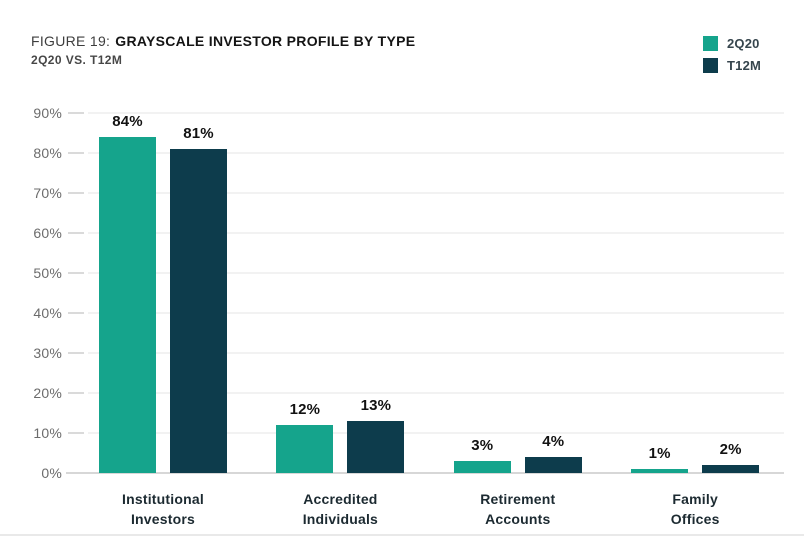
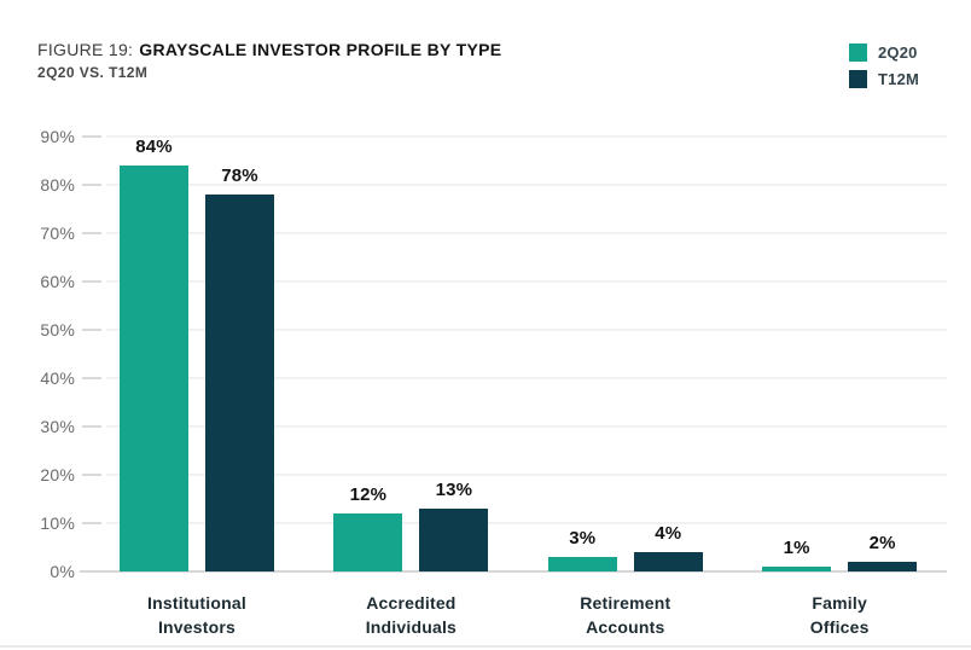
T12M/Institutional Investors: 81% -> 78%
